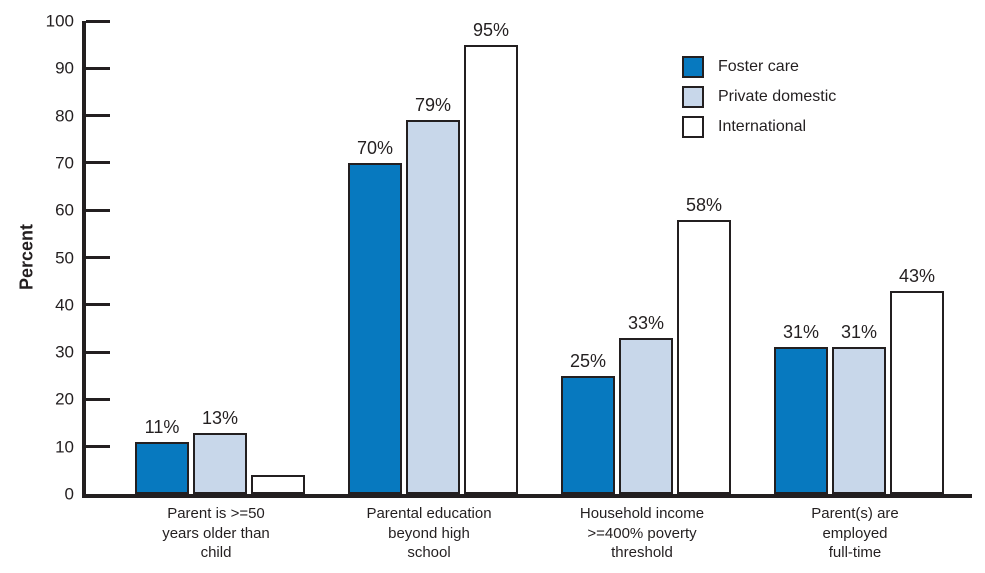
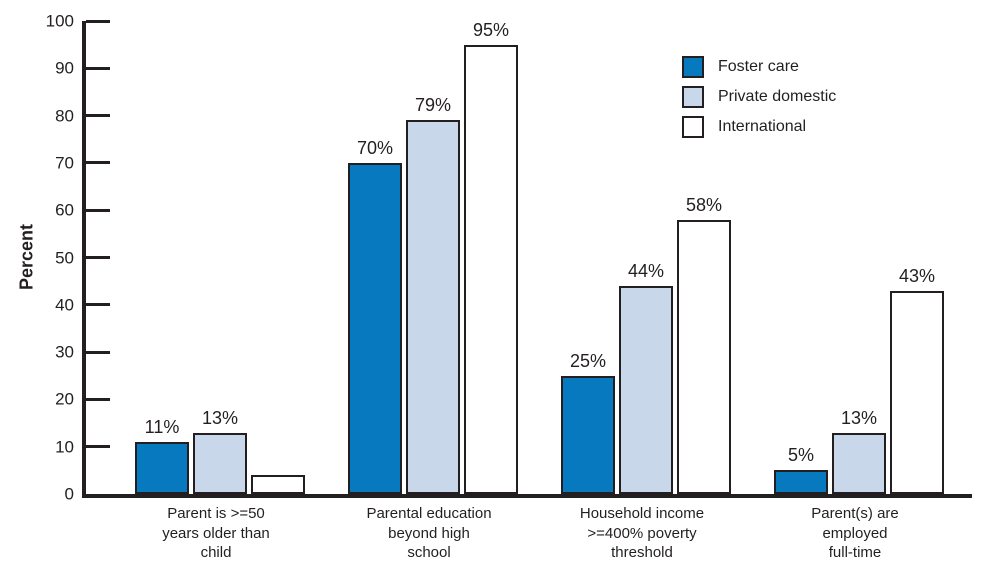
Private domestic/Household income >=400% poverty threshold: 33% -> 44%
Foster care/Parent(s) are employed full-time: 31% -> 5%
Private domestic/Parent(s) are employed full-time: 31% -> 13%
